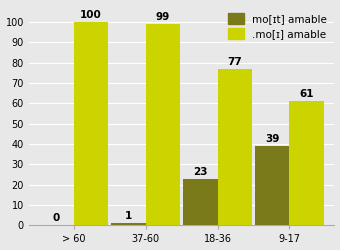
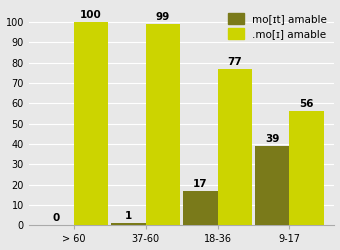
mo[ɪt] amable/18-36: 23 -> 17
.mo[ɪ] amable/9-17: 61 -> 56
